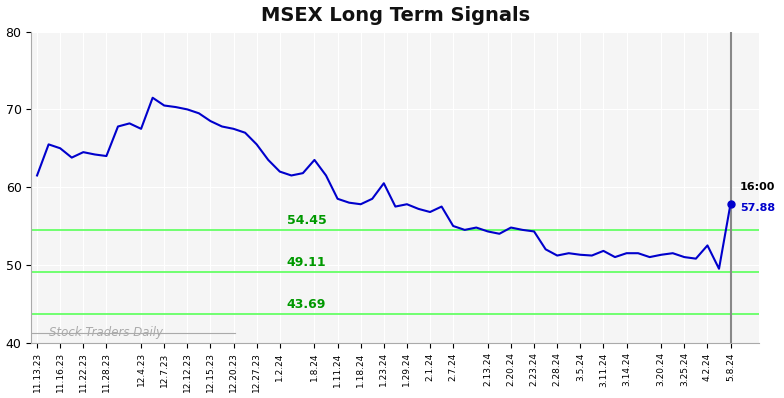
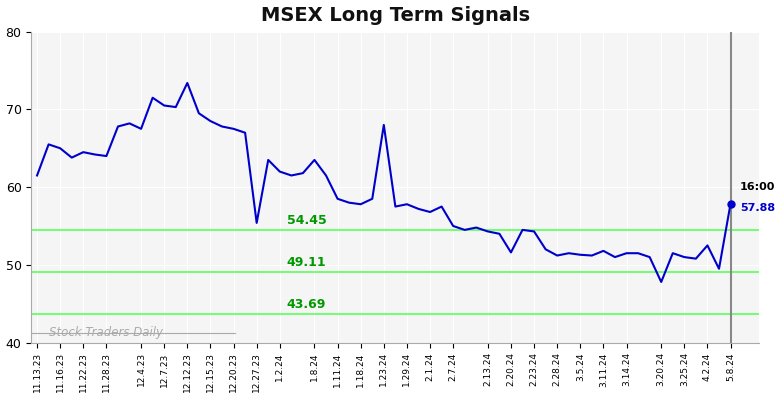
12.12.23: 70.0 -> 73.4
12.27.23: 65.5 -> 55.4
1.23.24: 60.5 -> 68.0
2.20.24: 54.8 -> 51.6
3.20.24: 51.3 -> 47.8
